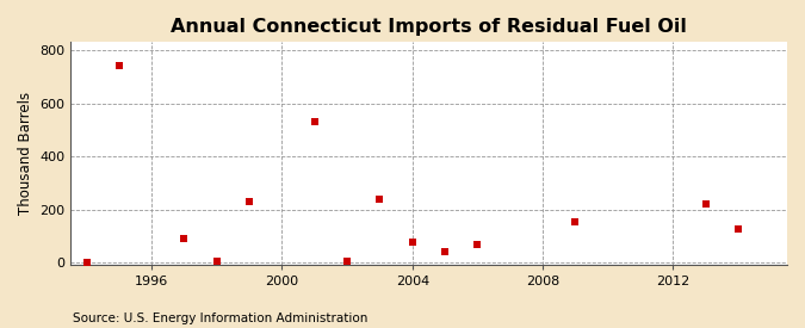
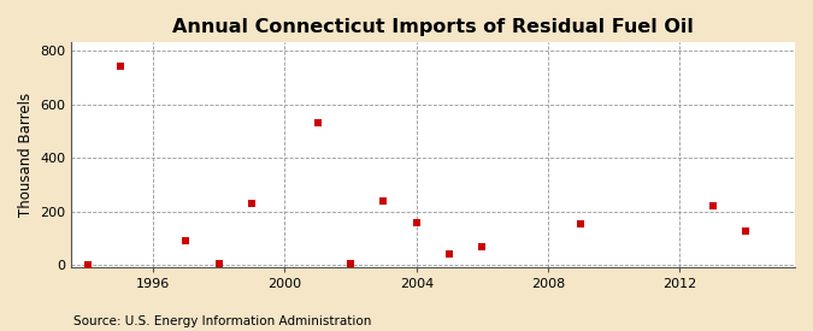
2004: 75 -> 160
